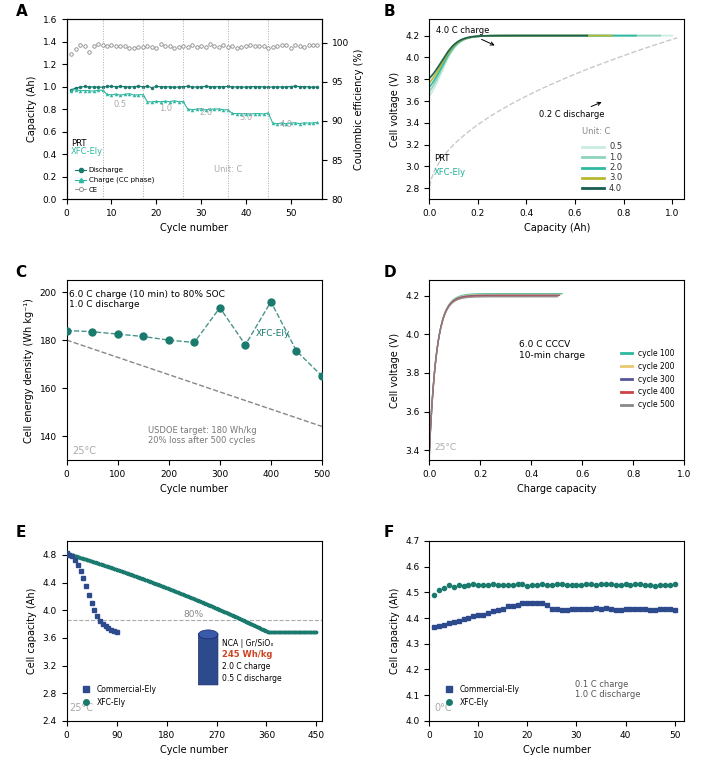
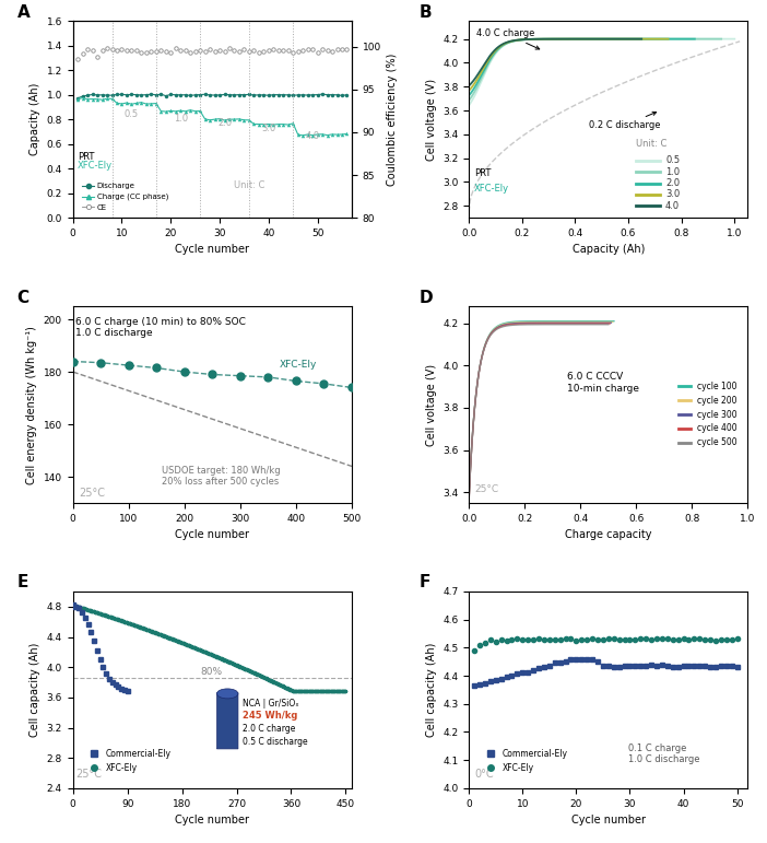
300: 193.5 -> 178.5
400: 196.0 -> 176.5
500: 165.0 -> 174.0
